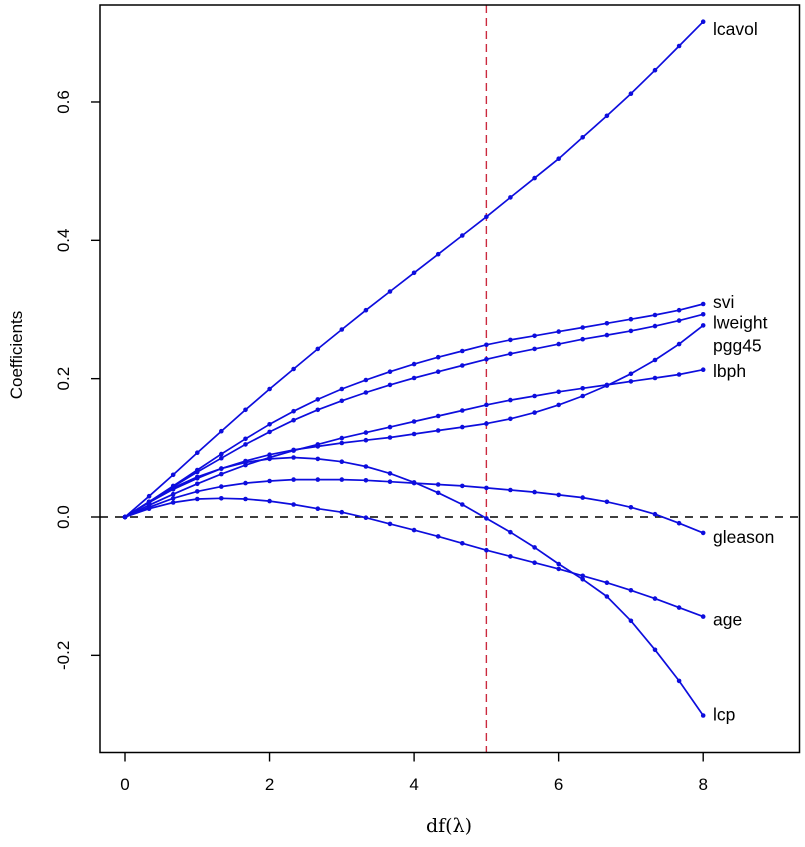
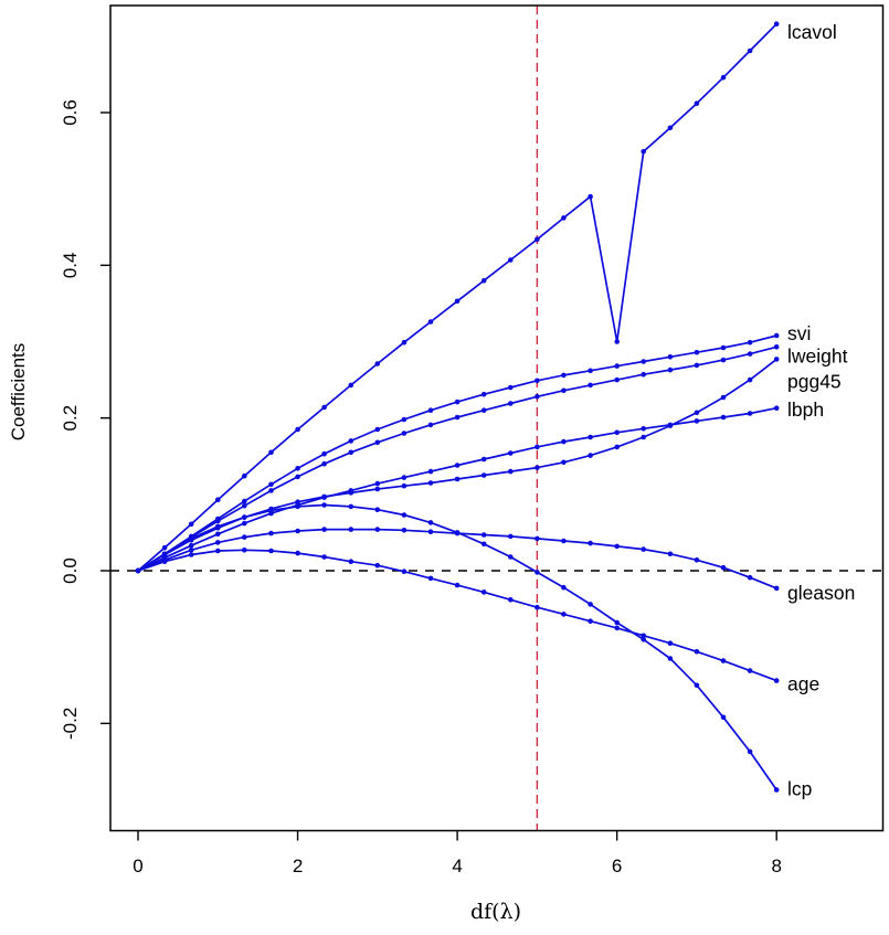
lcavol/6: 0.52 -> 0.30
